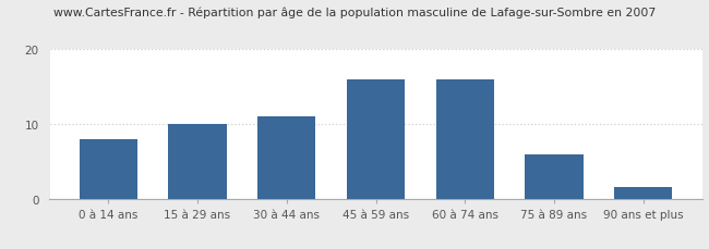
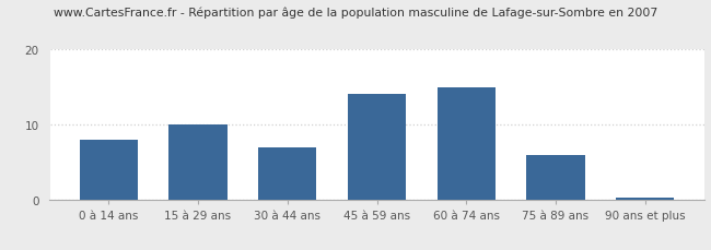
30 à 44 ans: 11.0 -> 7.0
45 à 59 ans: 16.0 -> 14.0
60 à 74 ans: 16.0 -> 15.0
90 ans et plus: 1.6 -> 0.3
